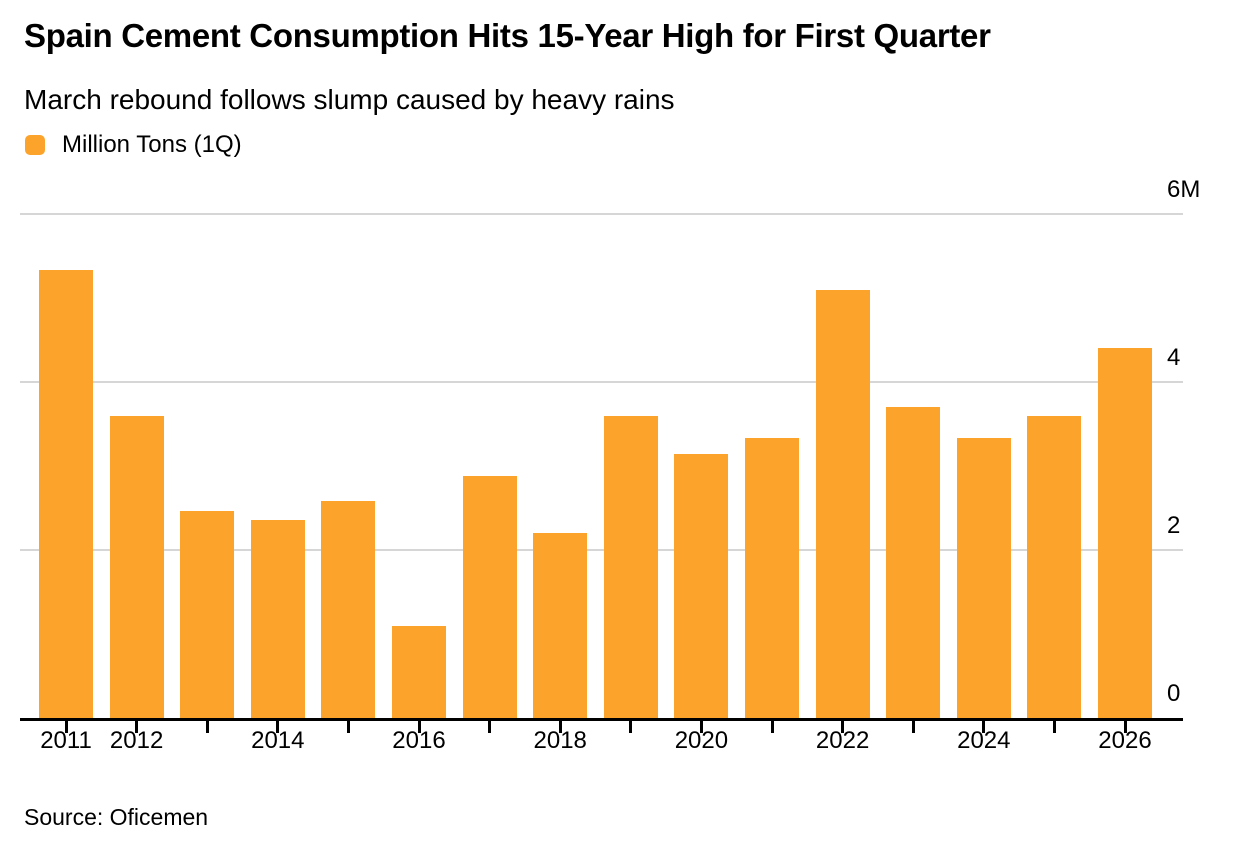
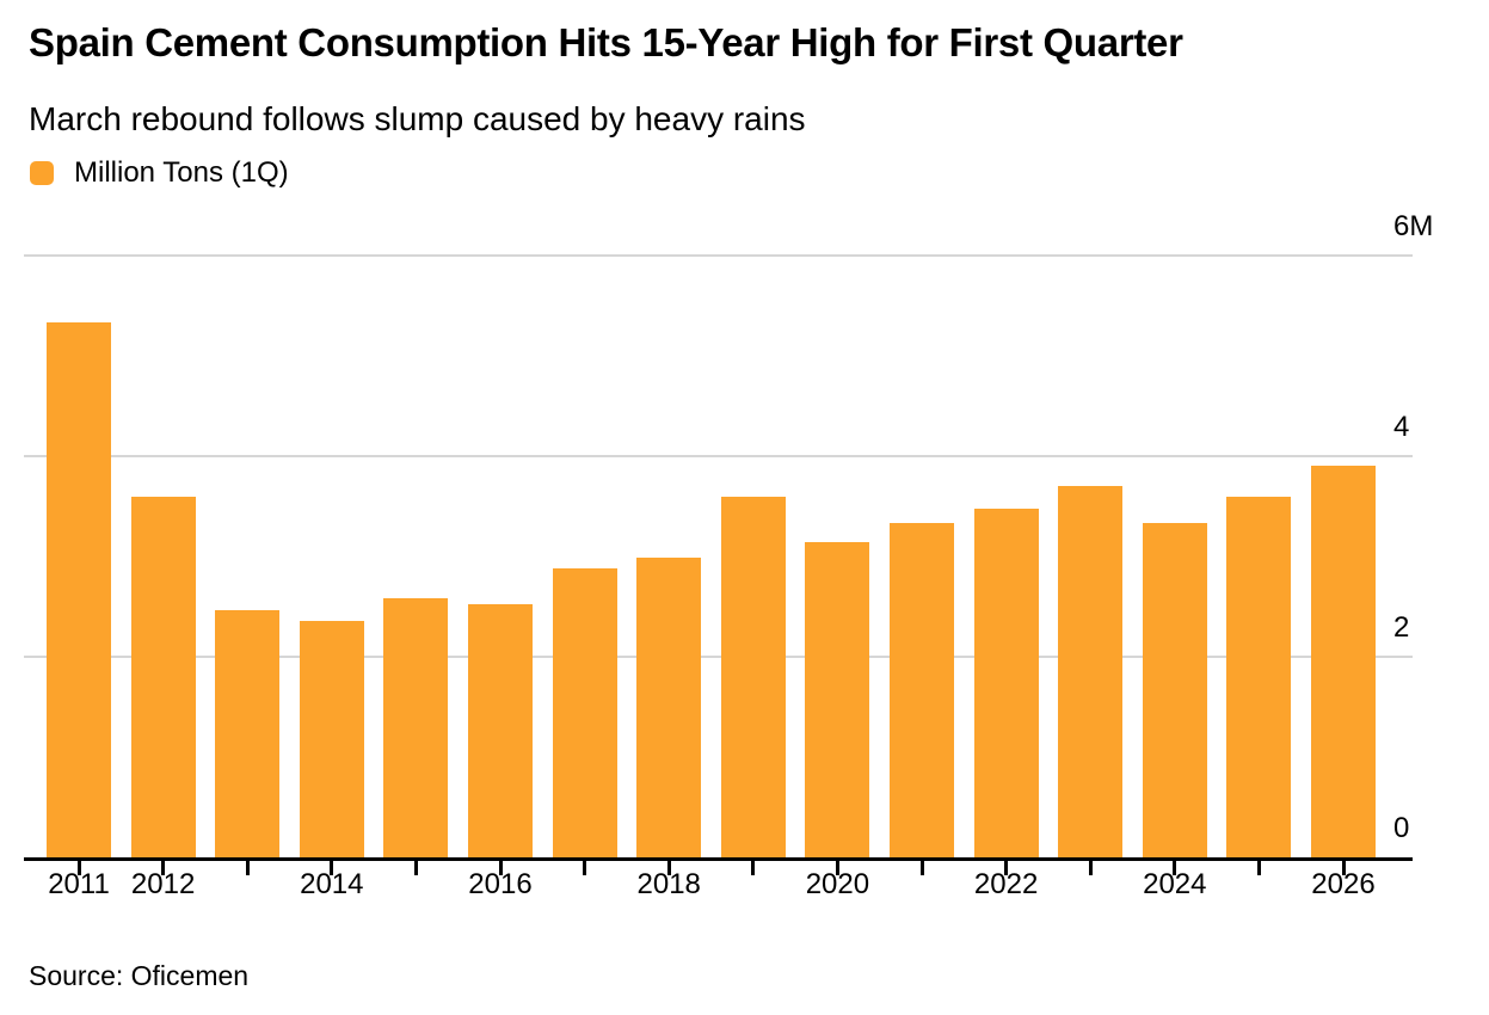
2016: 1.1M -> 2.5M
2018: 2.2M -> 3.0M
2022: 5.1M -> 3.5M
2026: 4.4M -> 3.9M
